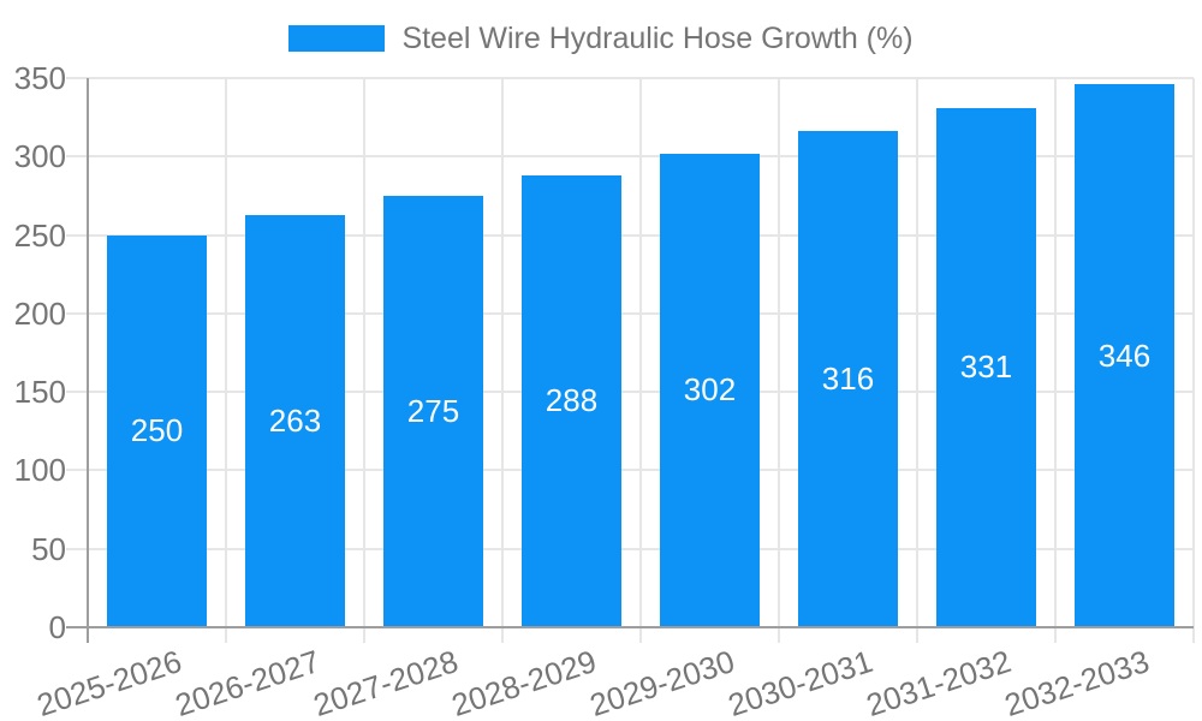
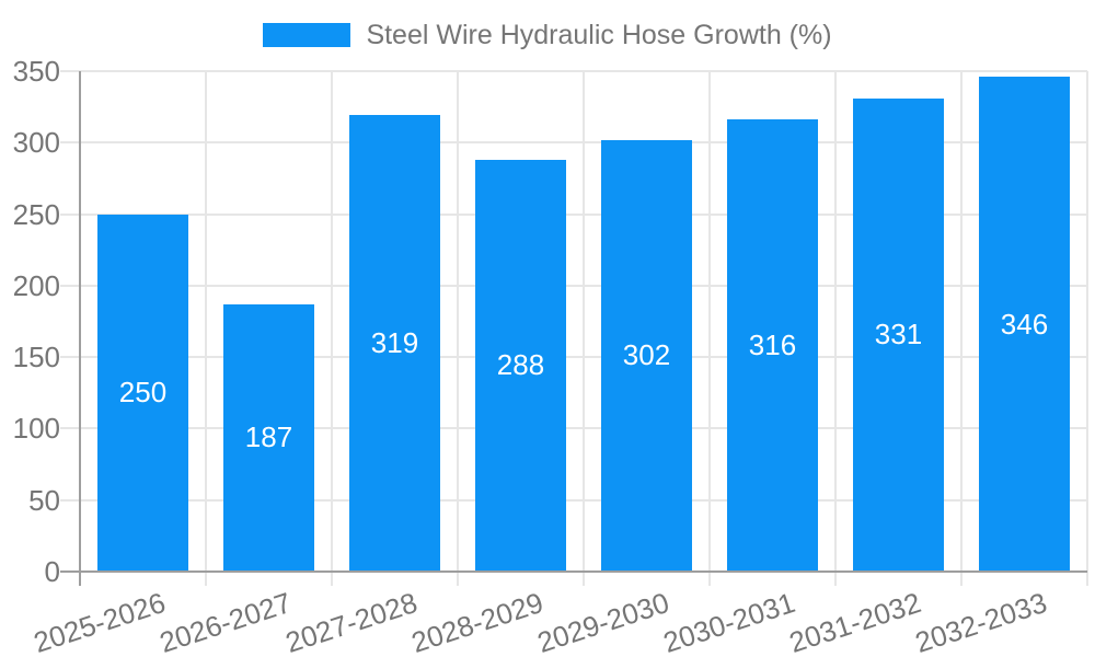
2026-2027: 263 -> 187
2027-2028: 275 -> 319
